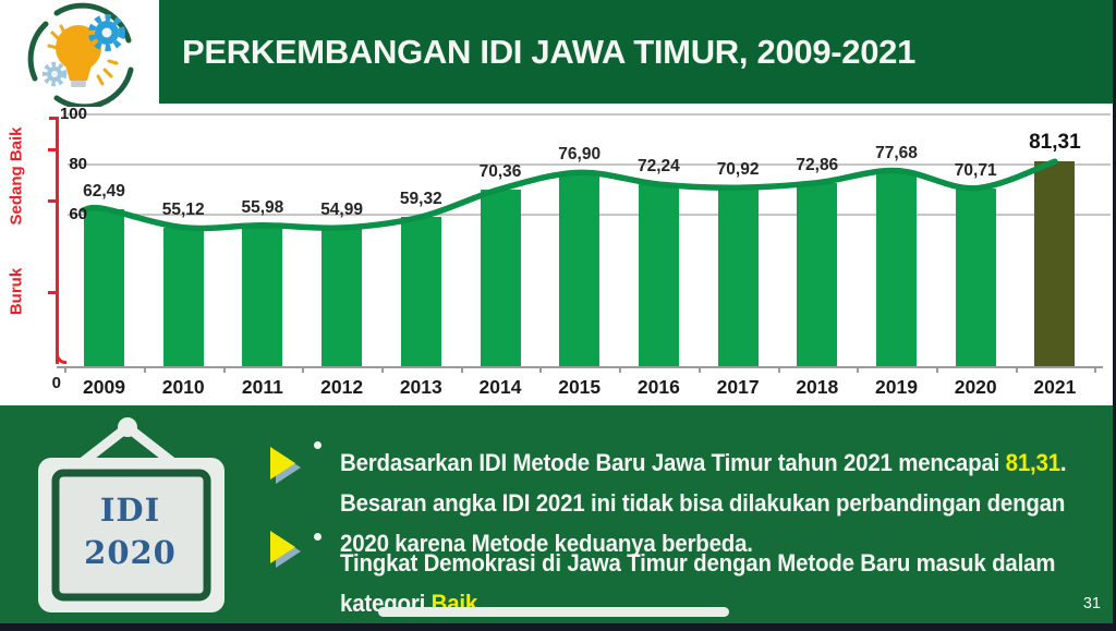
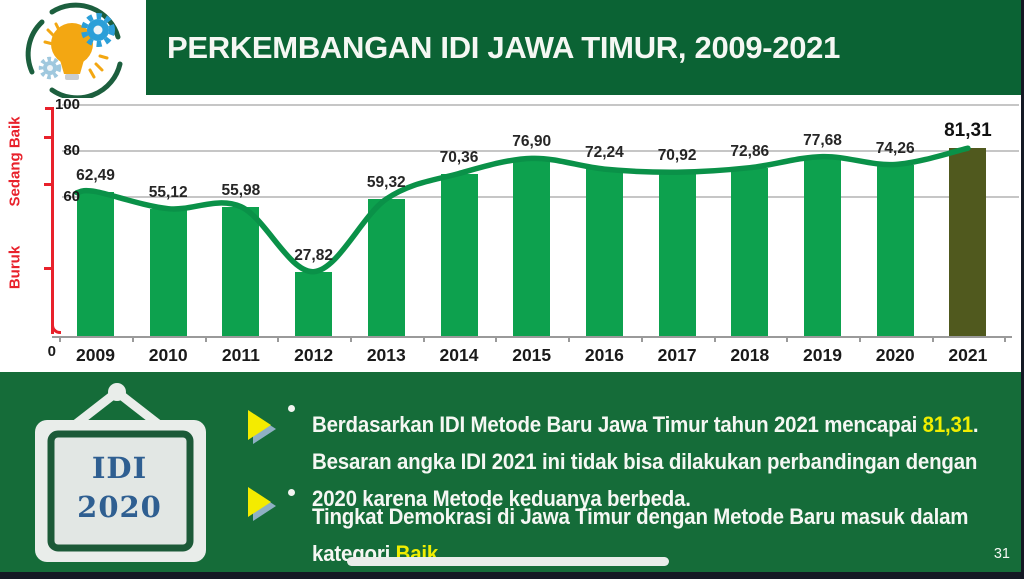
2012: 54,99 -> 27,82
2020: 70,71 -> 74,26
